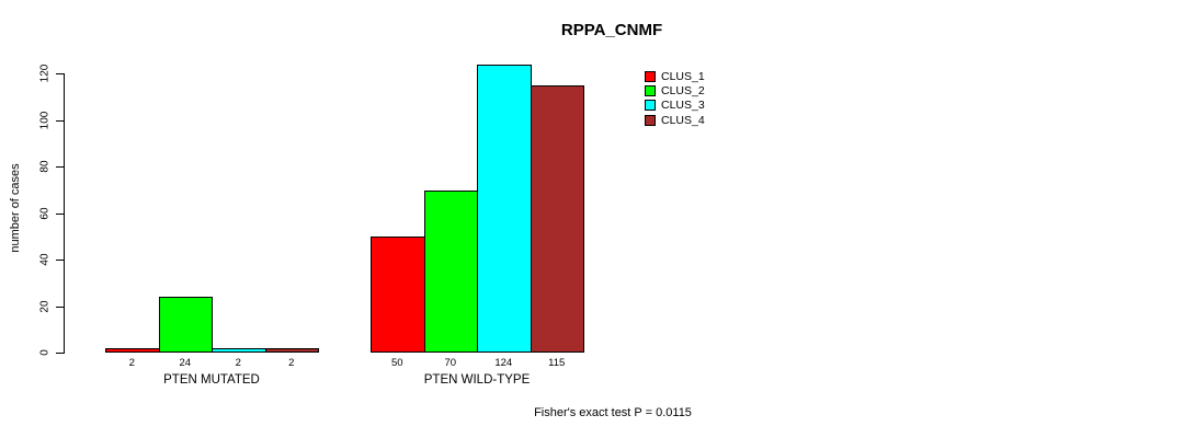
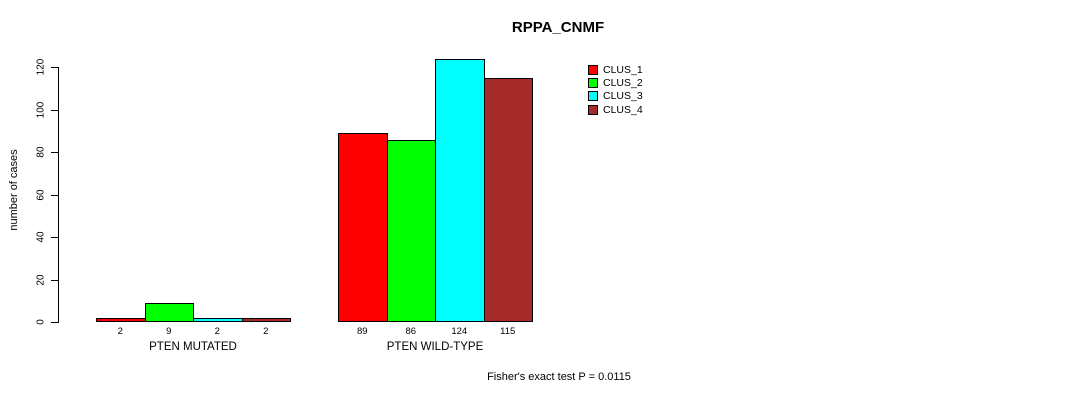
CLUS_2/PTEN MUTATED: 24 -> 9
CLUS_1/PTEN WILD-TYPE: 50 -> 89
CLUS_2/PTEN WILD-TYPE: 70 -> 86
